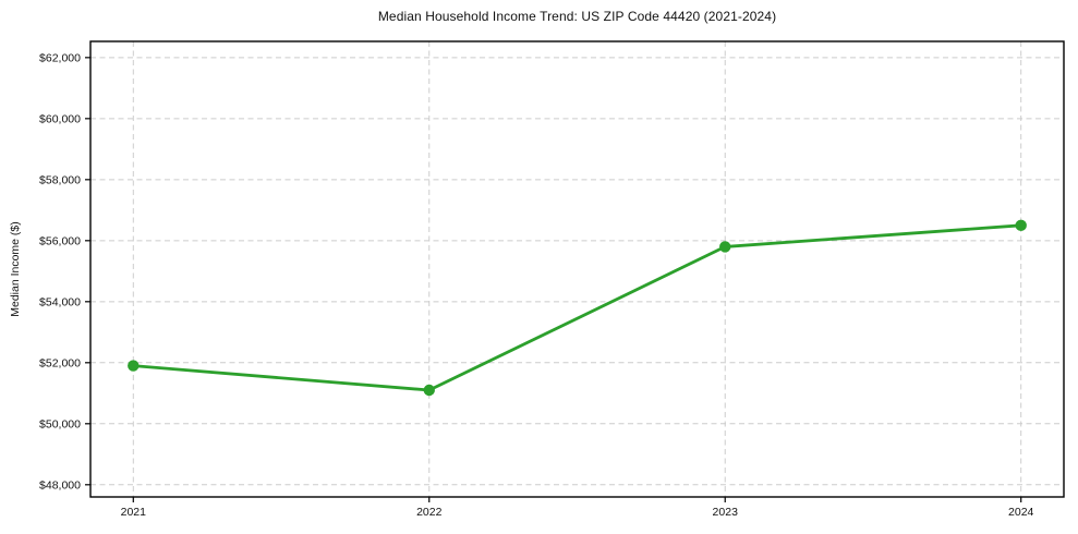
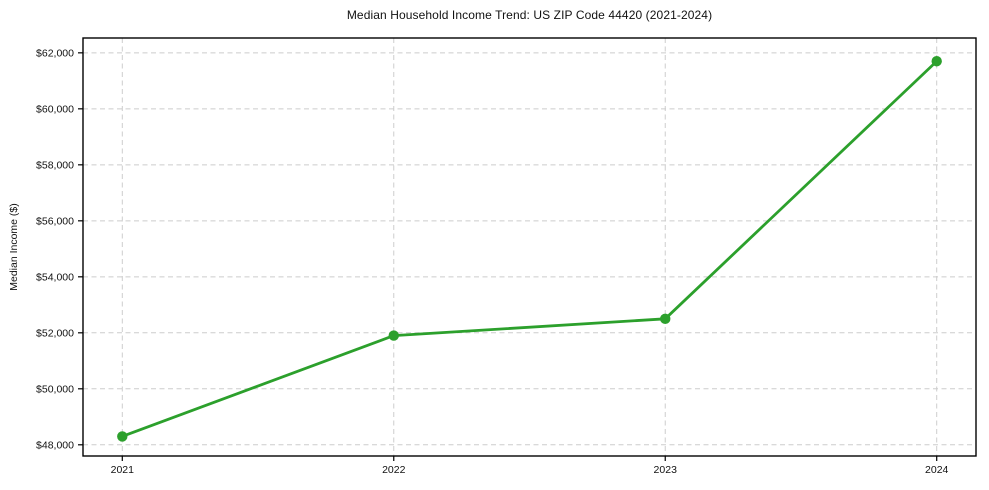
2021: $51900 -> $48300
2022: $51100 -> $51900
2023: $55800 -> $52500
2024: $56500 -> $61700
